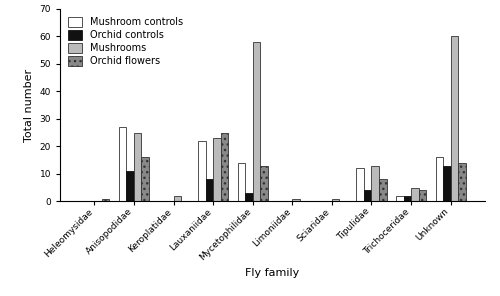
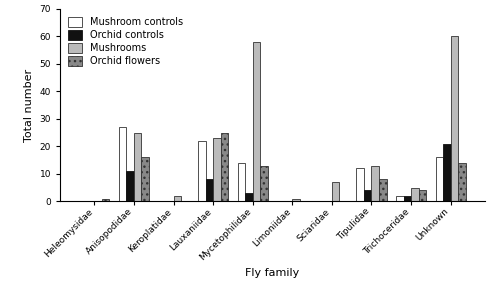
Mushrooms/Sciaridae: 1 -> 7
Orchid controls/Unknown: 13 -> 21
